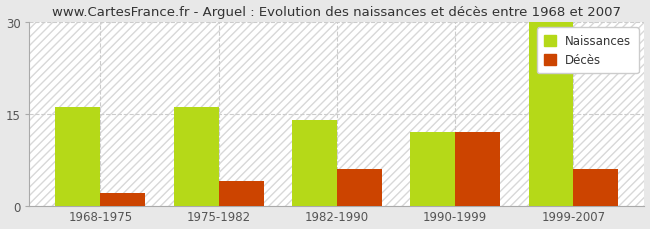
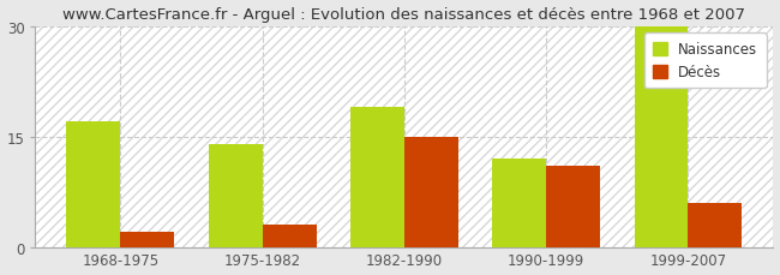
Naissances/1968-1975: 16 -> 17
Naissances/1975-1982: 16 -> 14
Décès/1975-1982: 4 -> 3
Naissances/1982-1990: 14 -> 19
Décès/1982-1990: 6 -> 15
Décès/1990-1999: 12 -> 11
